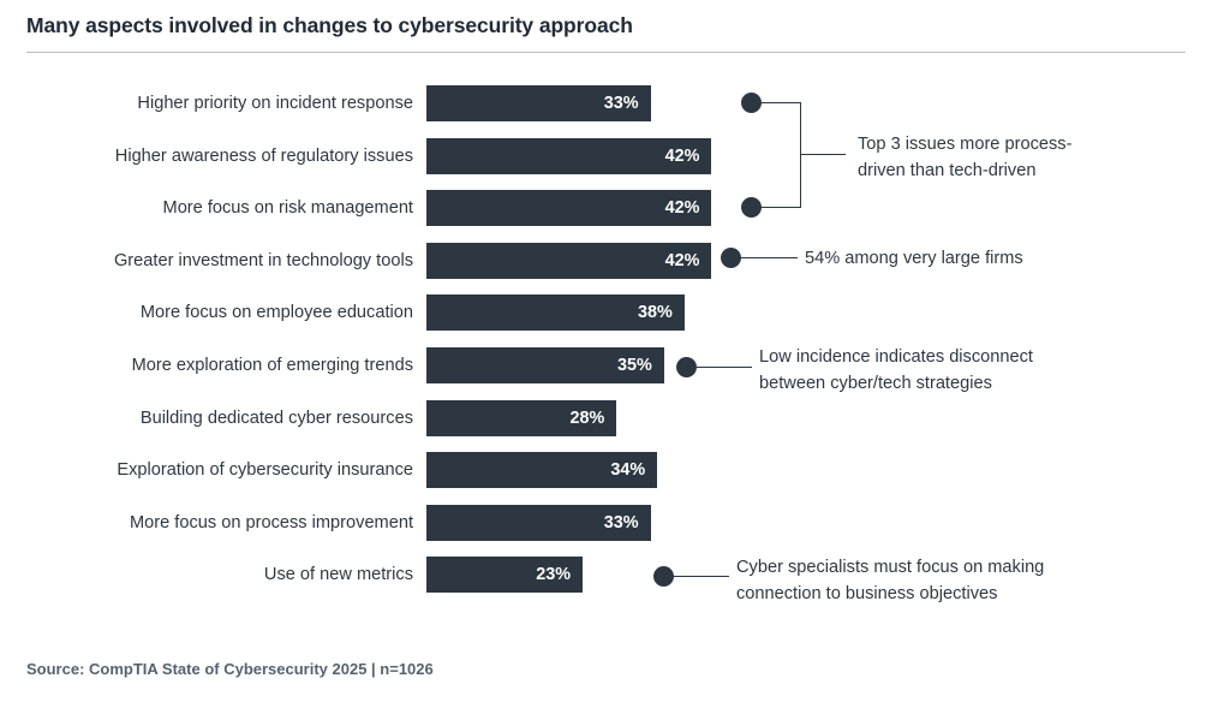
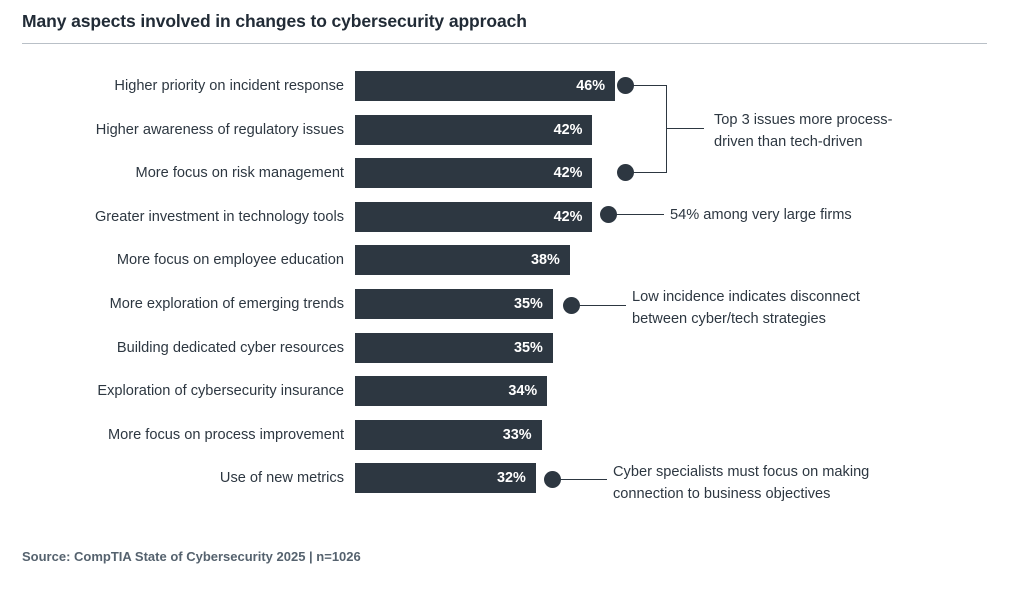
Higher priority on incident response: 33% -> 46%
Building dedicated cyber resources: 28% -> 35%
Use of new metrics: 23% -> 32%
